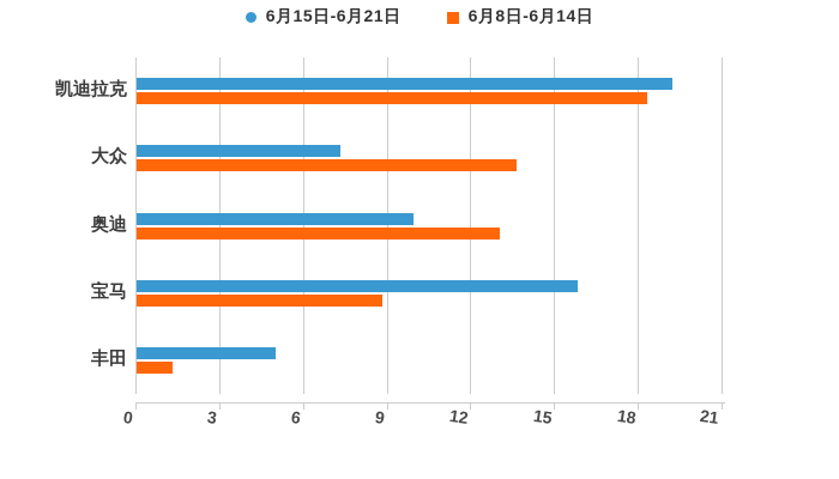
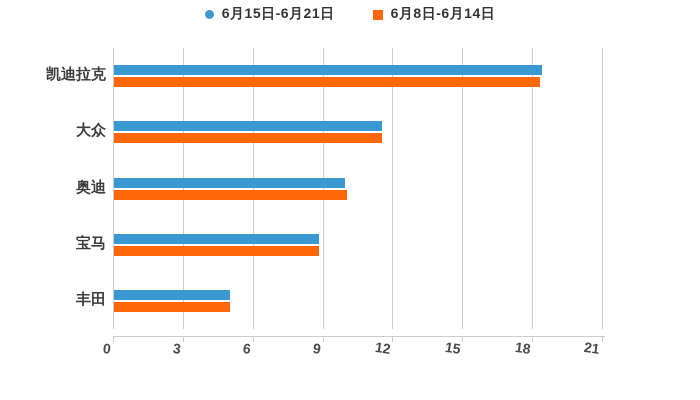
6月15日-6月21日/凯迪拉克: 19.2 -> 18.4
6月15日-6月21日/大众: 7.3 -> 11.5
6月8日-6月14日/大众: 13.6 -> 11.5
6月8日-6月14日/奥迪: 13.0 -> 10.0
6月15日-6月21日/宝马: 15.8 -> 8.8
6月8日-6月14日/丰田: 1.3 -> 5.0
